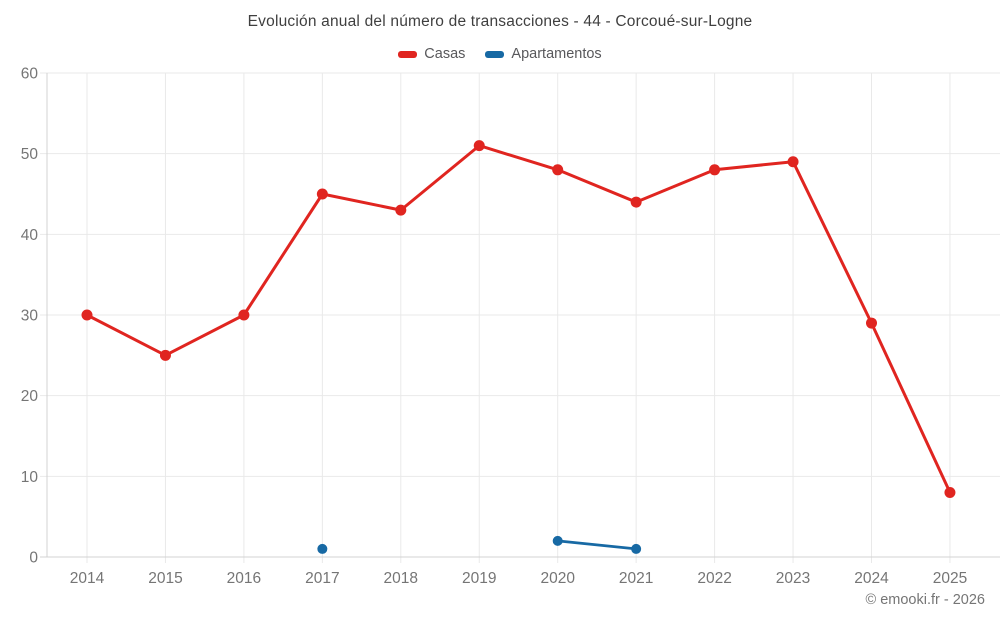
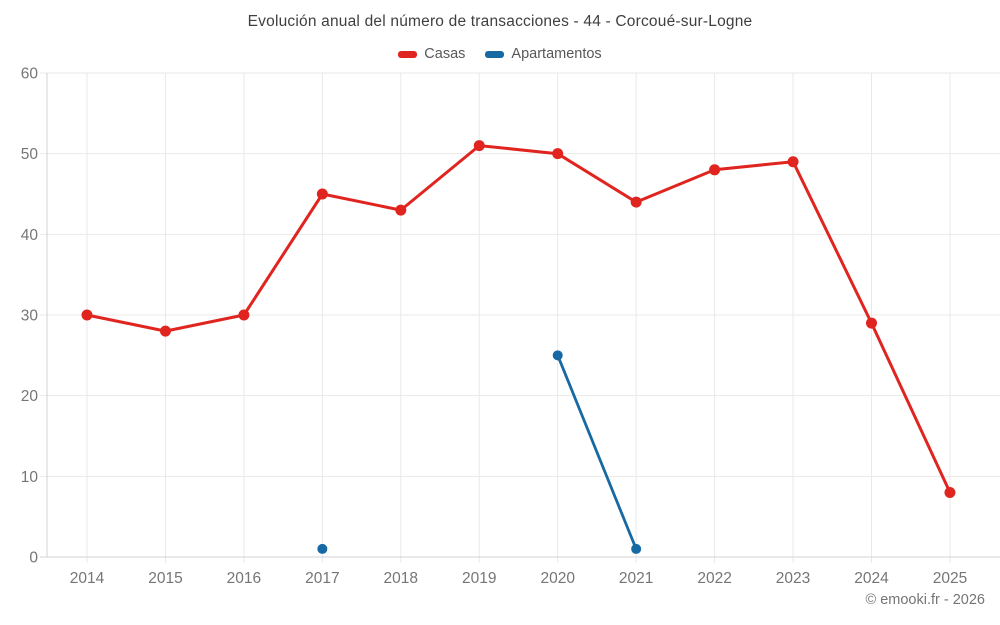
Casas/2015: 25 -> 28
Casas/2020: 48 -> 50
Apartamentos/2020: 2 -> 25
